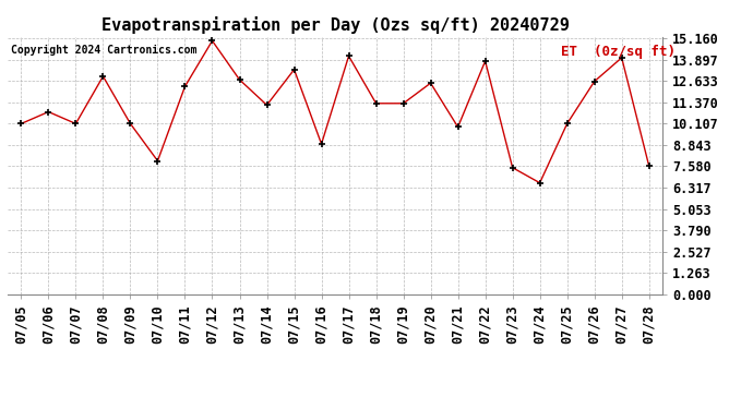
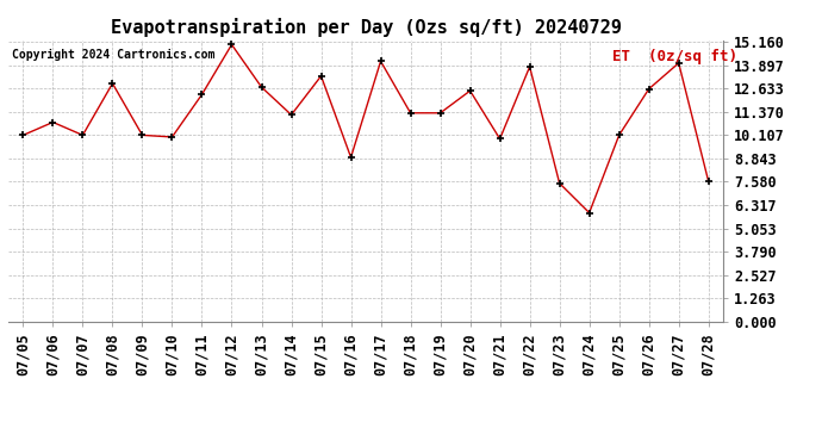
07/10: 7.9 -> 10.0
07/24: 6.6 -> 5.9
